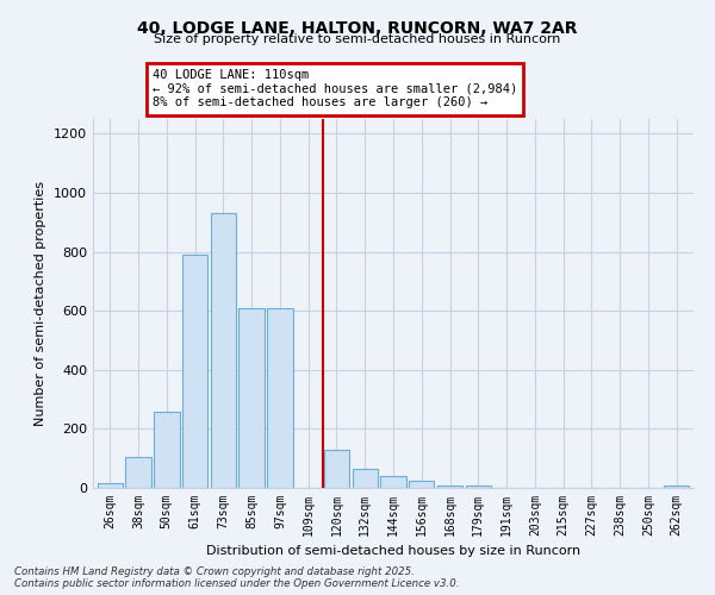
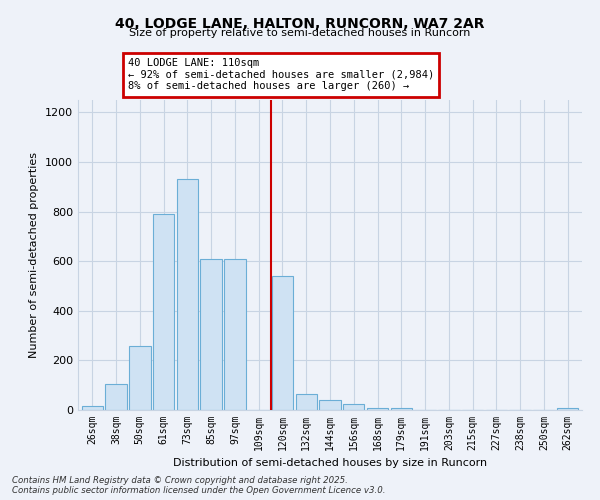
120sqm: 130 -> 540
